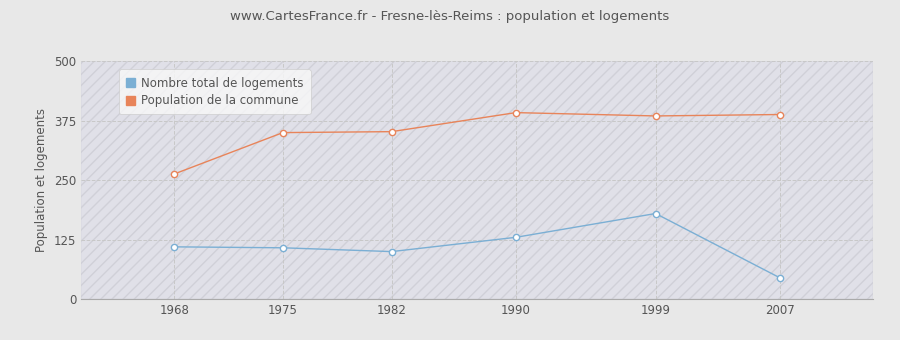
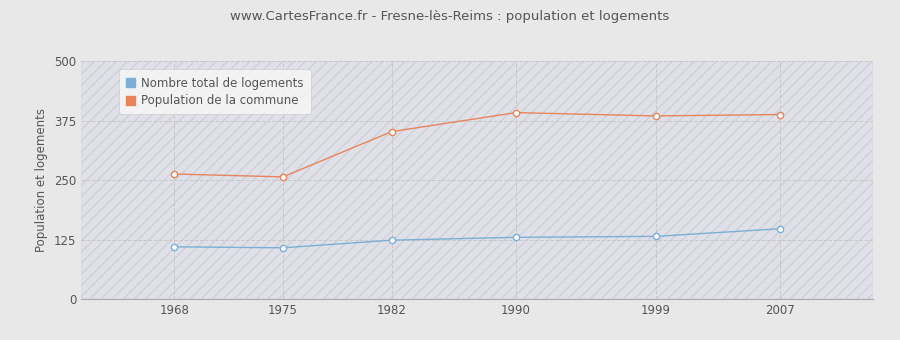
Population de la commune/1975: 350 -> 257
Nombre total de logements/1982: 100 -> 124
Nombre total de logements/1999: 180 -> 132
Nombre total de logements/2007: 45 -> 148
